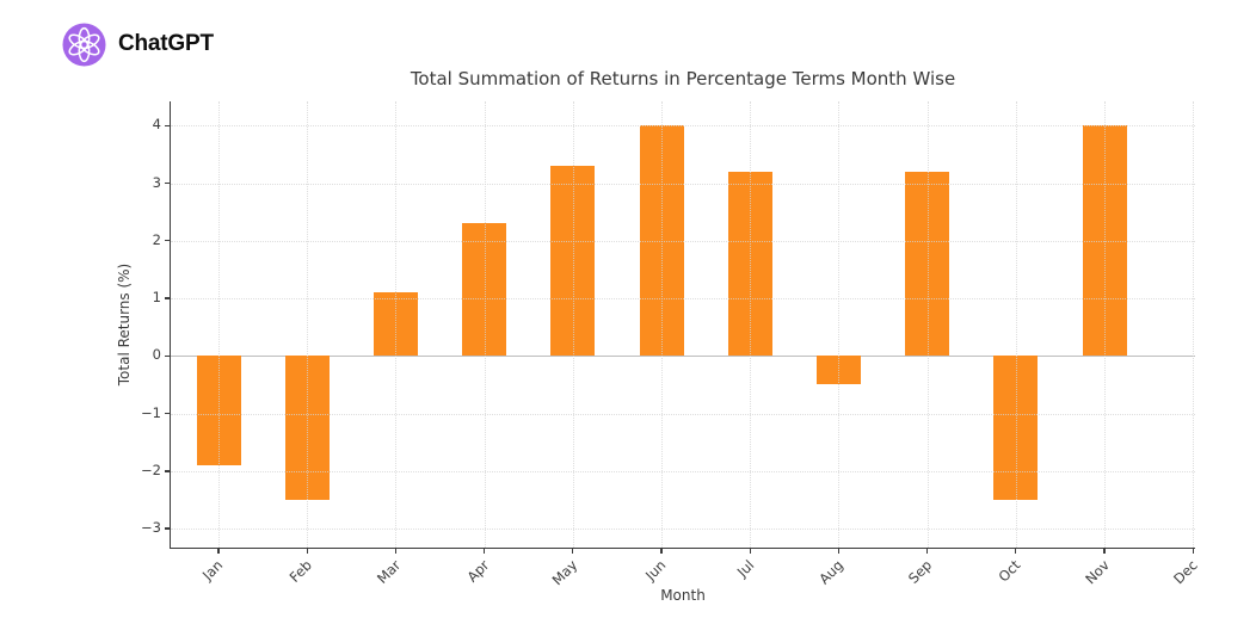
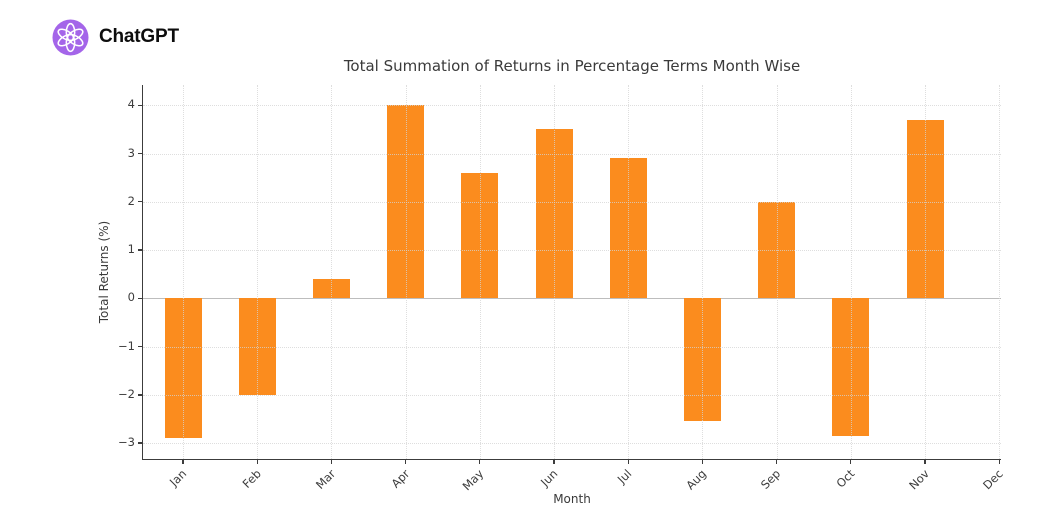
Jan: -1.9 -> -2.9
Feb: -2.5 -> -2.0
Mar: 1.1 -> 0.4
Apr: 2.3 -> 4.0
May: 3.3 -> 2.6
Jun: 4.0 -> 3.5
Jul: 3.2 -> 2.9
Aug: -0.5 -> -2.5
Sep: 3.2 -> 2.0
Oct: -2.5 -> -2.9
Nov: 4.0 -> 3.7
